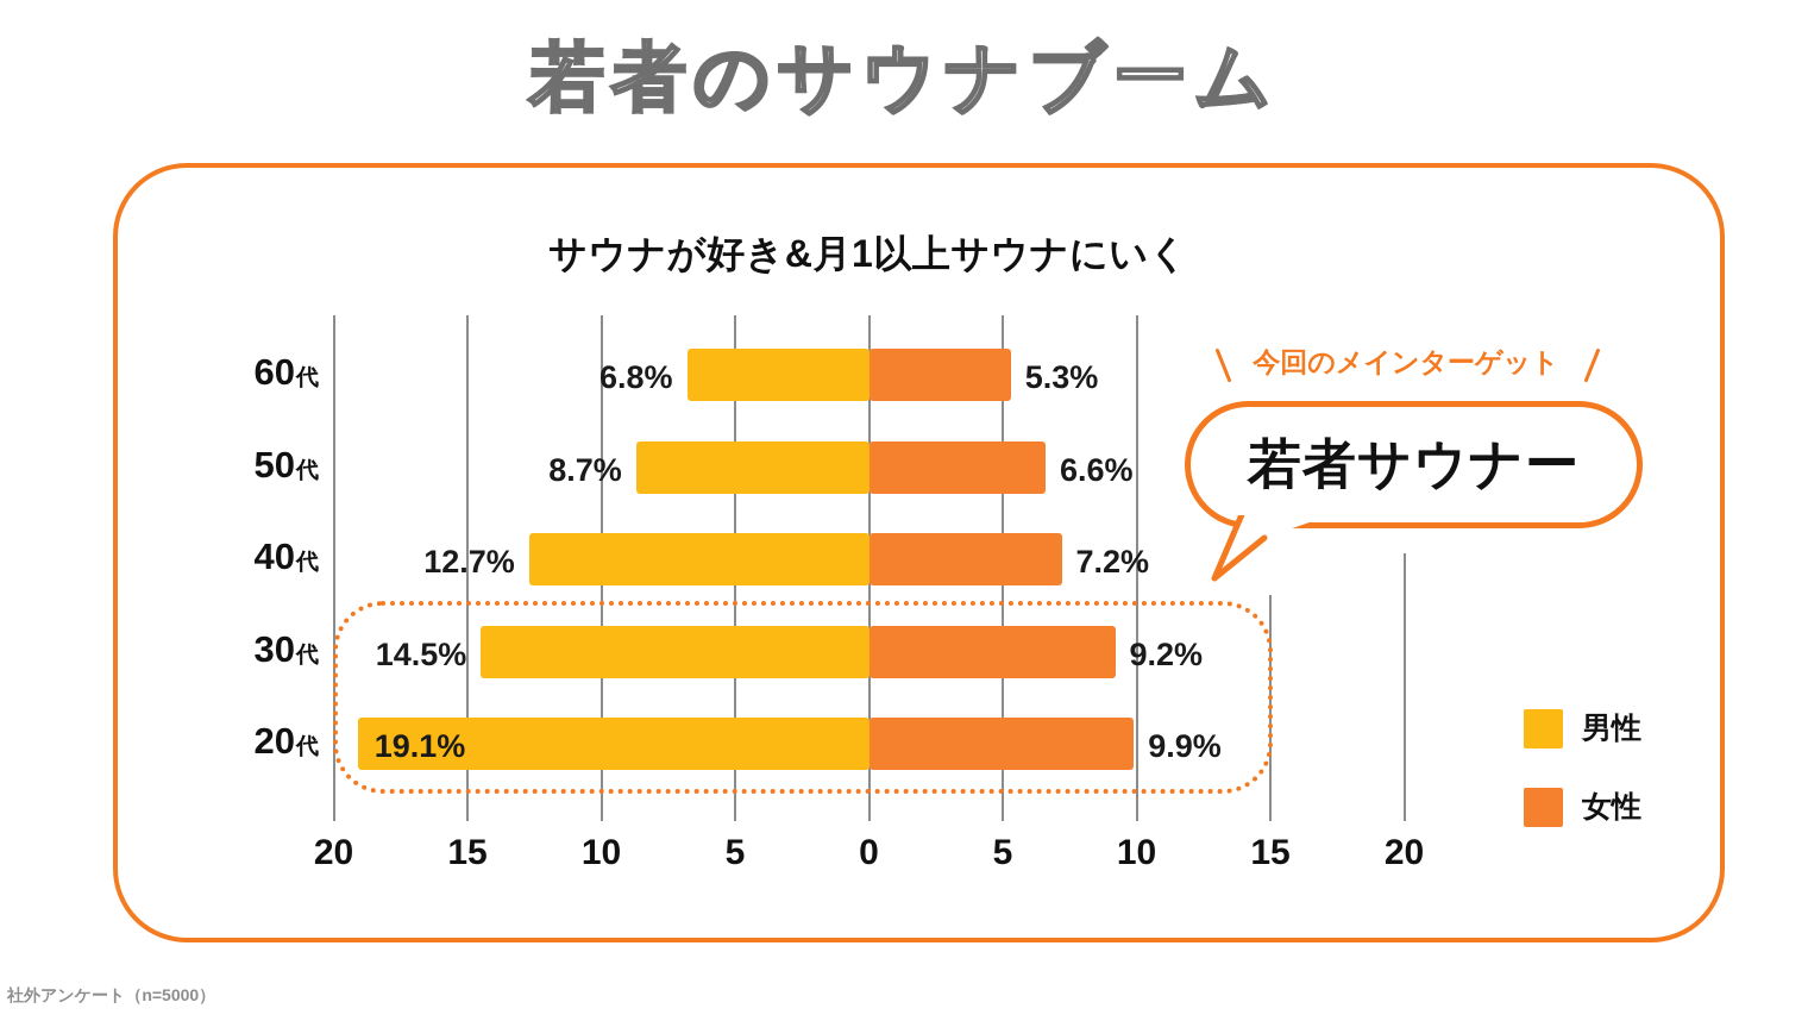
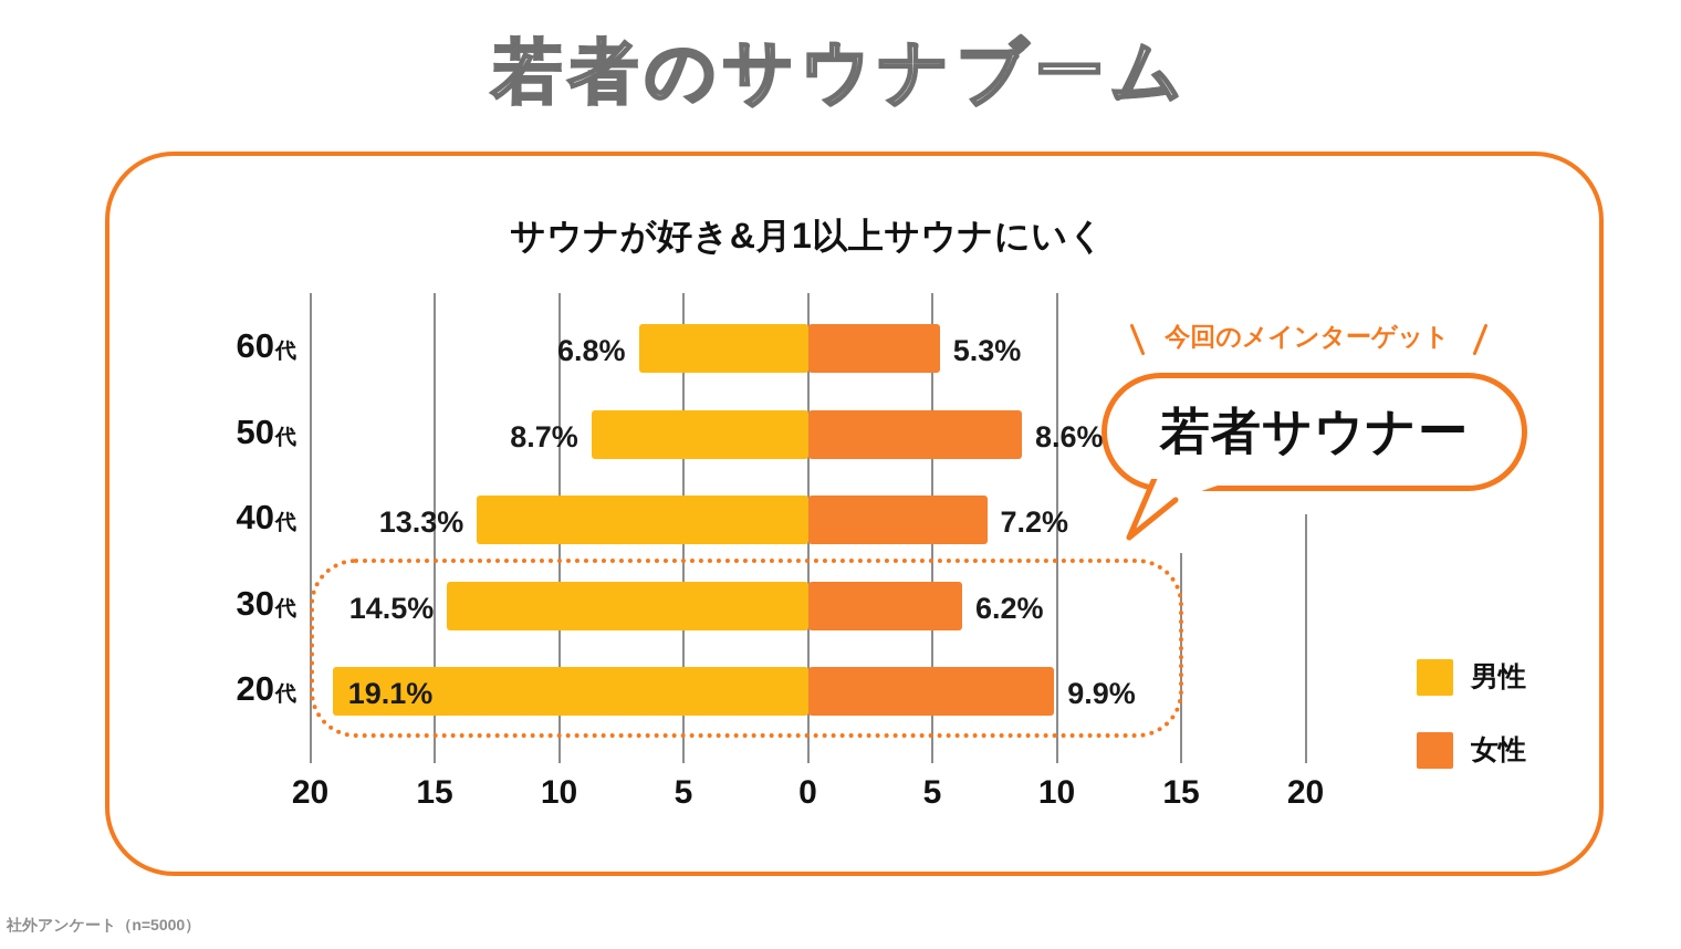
女性/50代: 6.6% -> 8.6%
男性/40代: 12.7% -> 13.3%
女性/30代: 9.2% -> 6.2%
